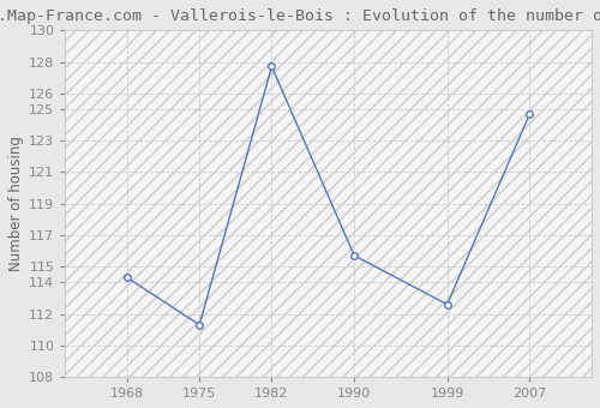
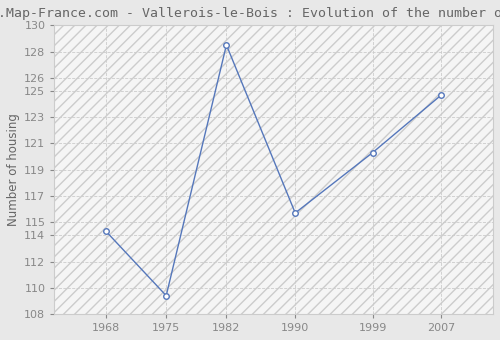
1975: 111.3 -> 109.4
1982: 127.7 -> 128.5
1999: 112.6 -> 120.3
